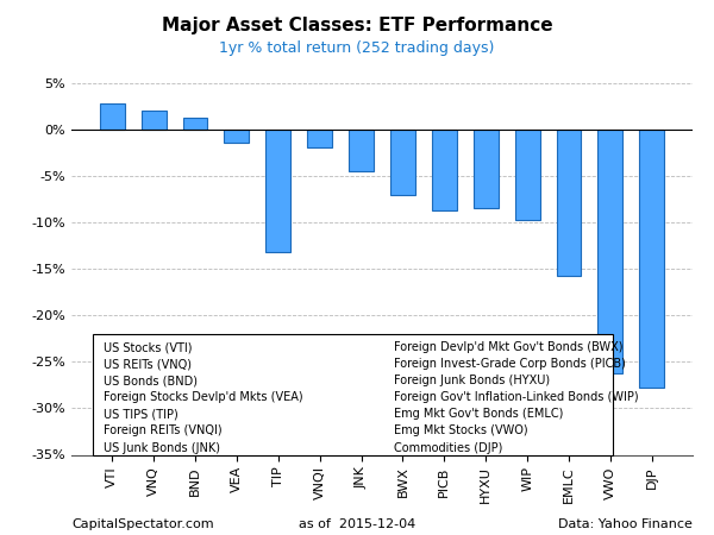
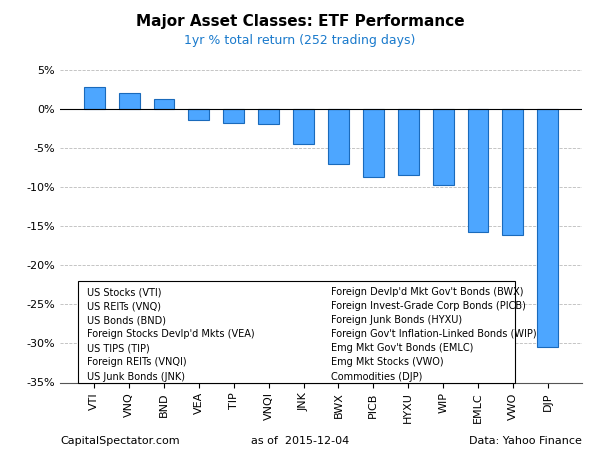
TIP: -13.2% -> -1.8%
VWO: -26.2% -> -16.2%
DJP: -27.8% -> -30.5%
